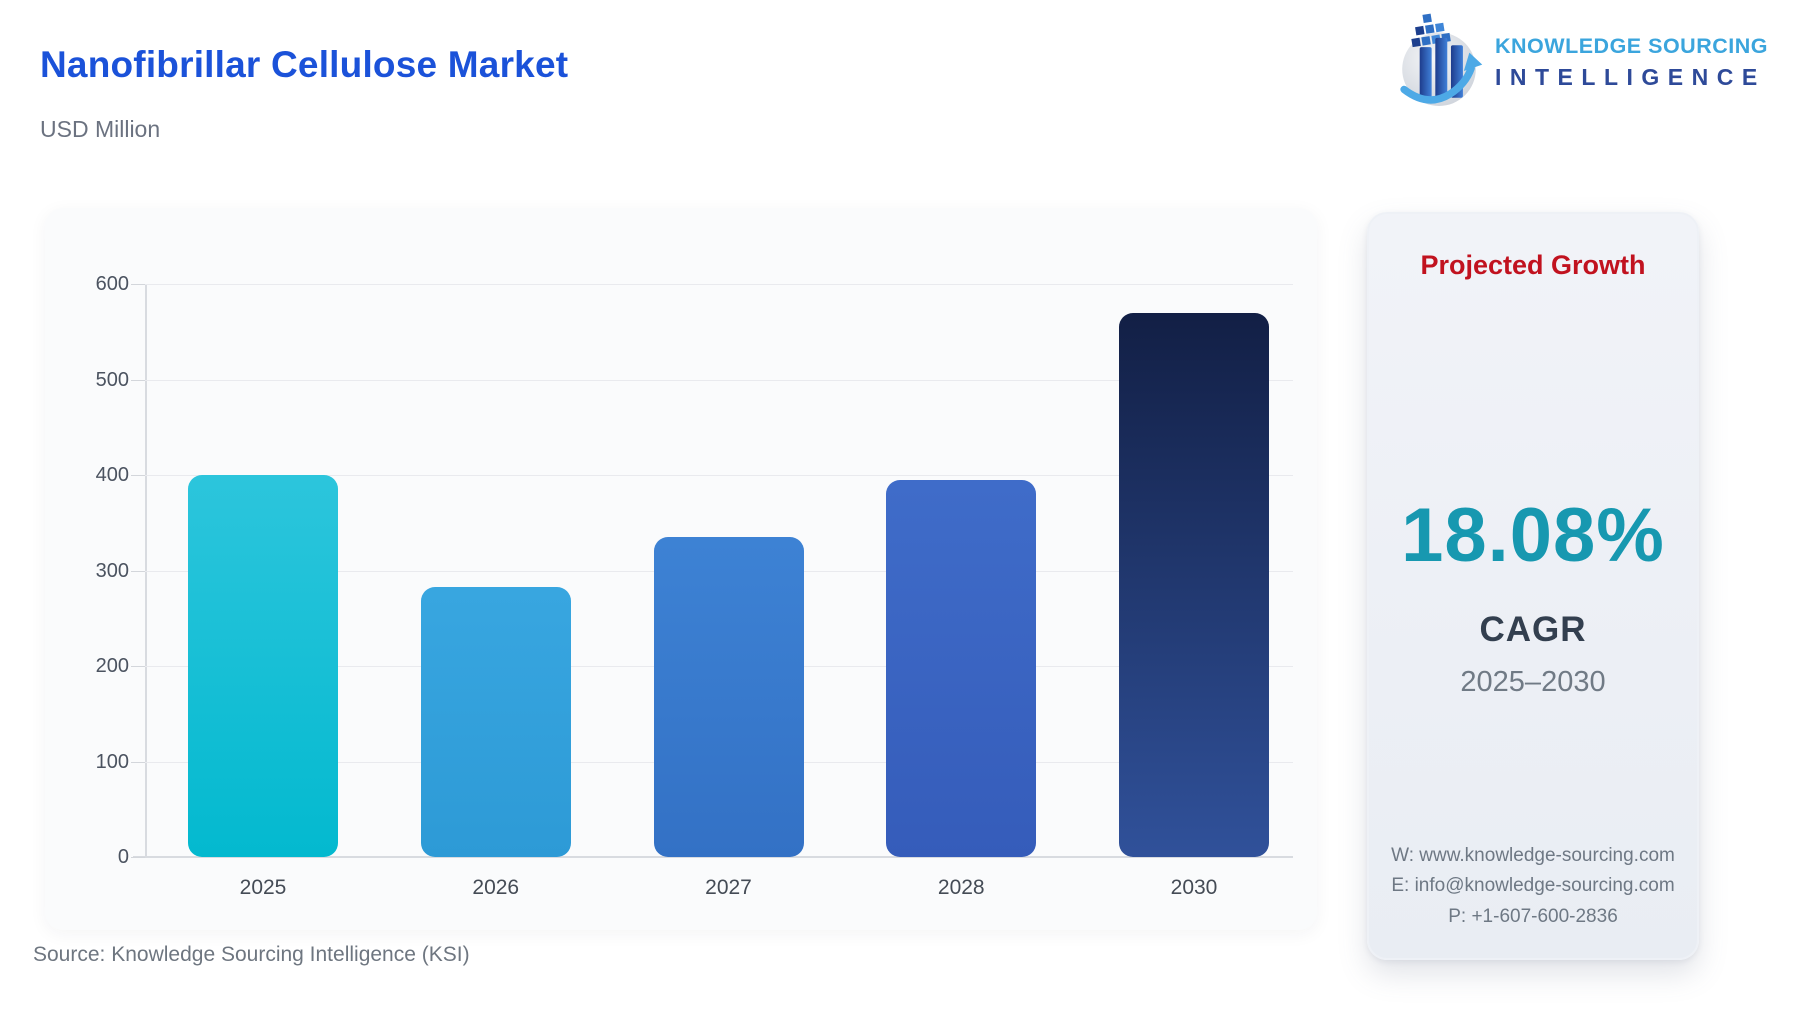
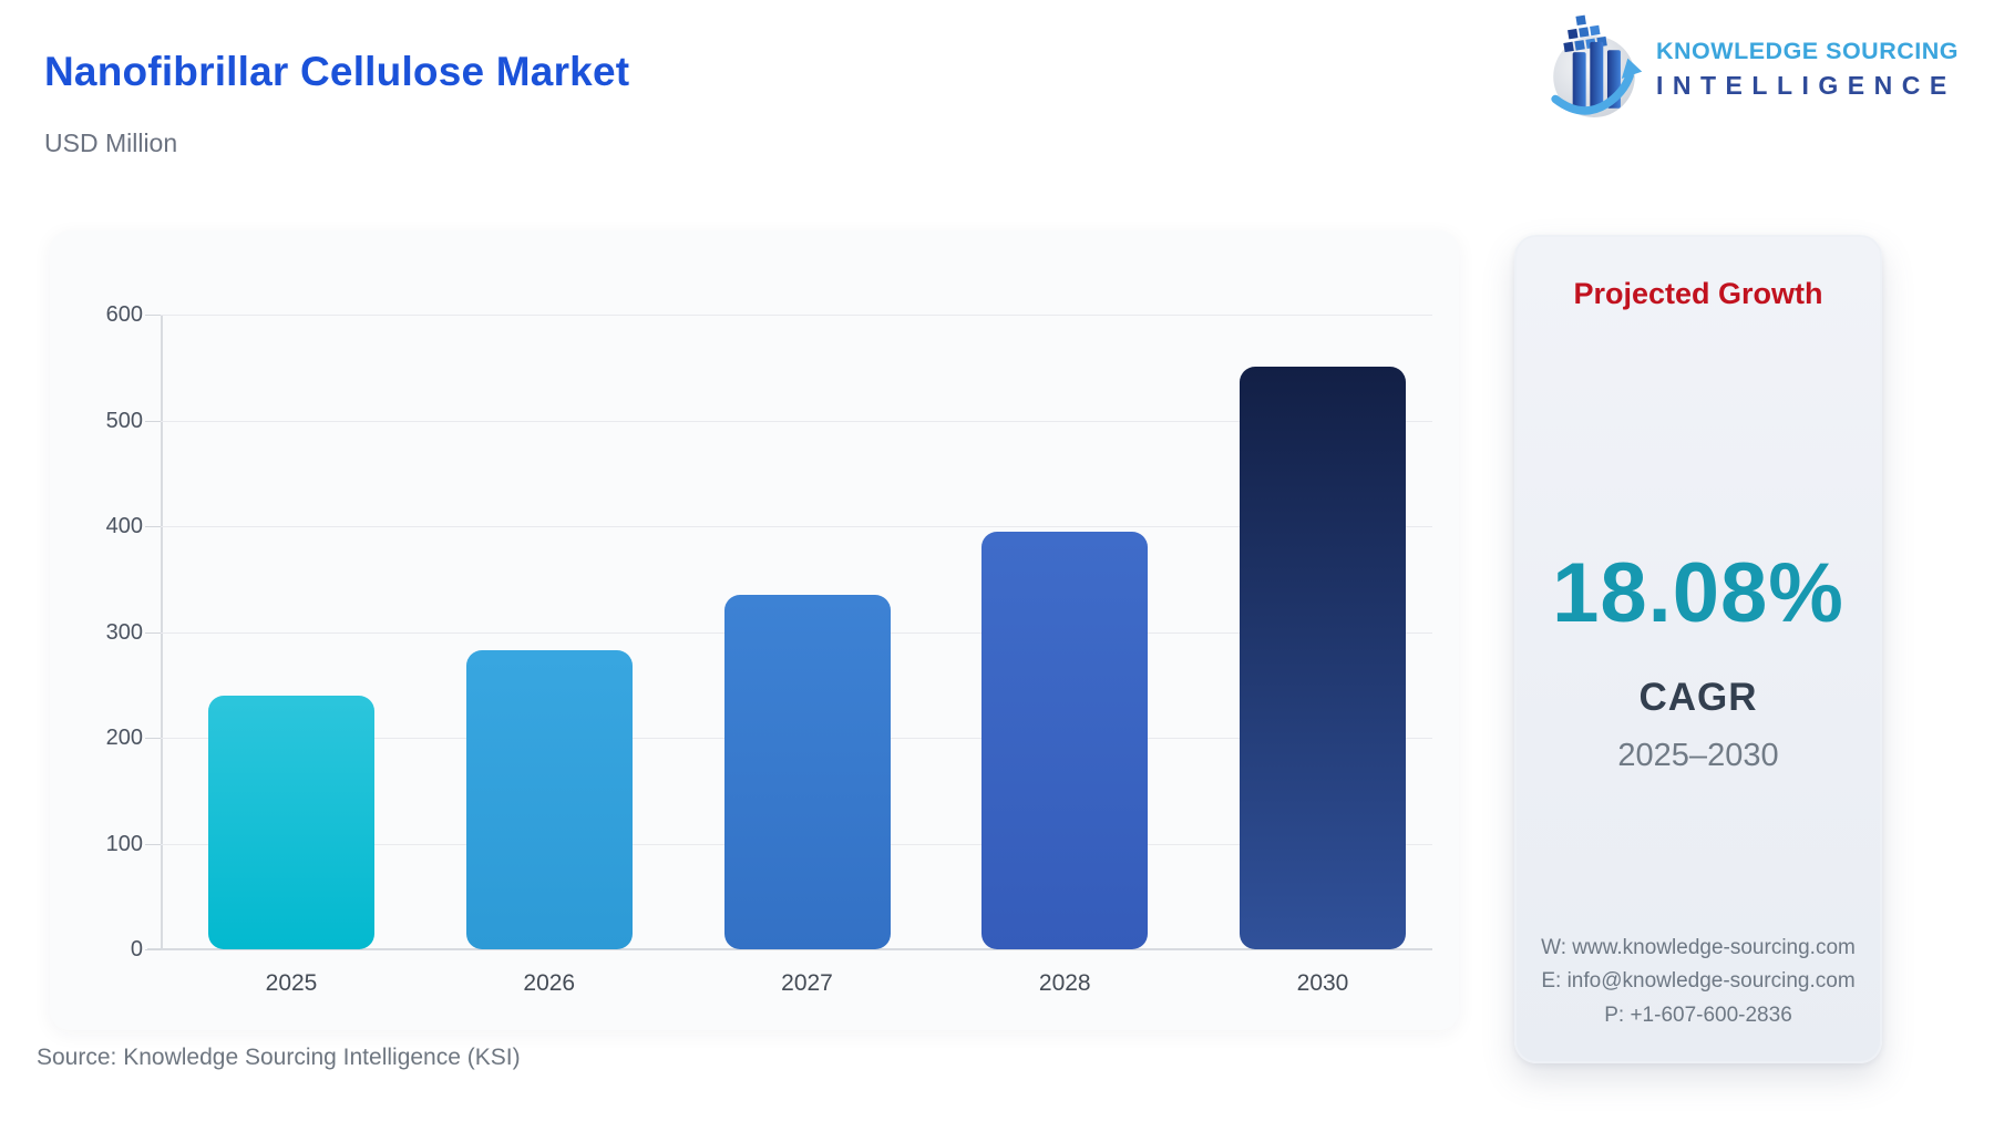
2025: 400 -> 240
2030: 570 -> 550
